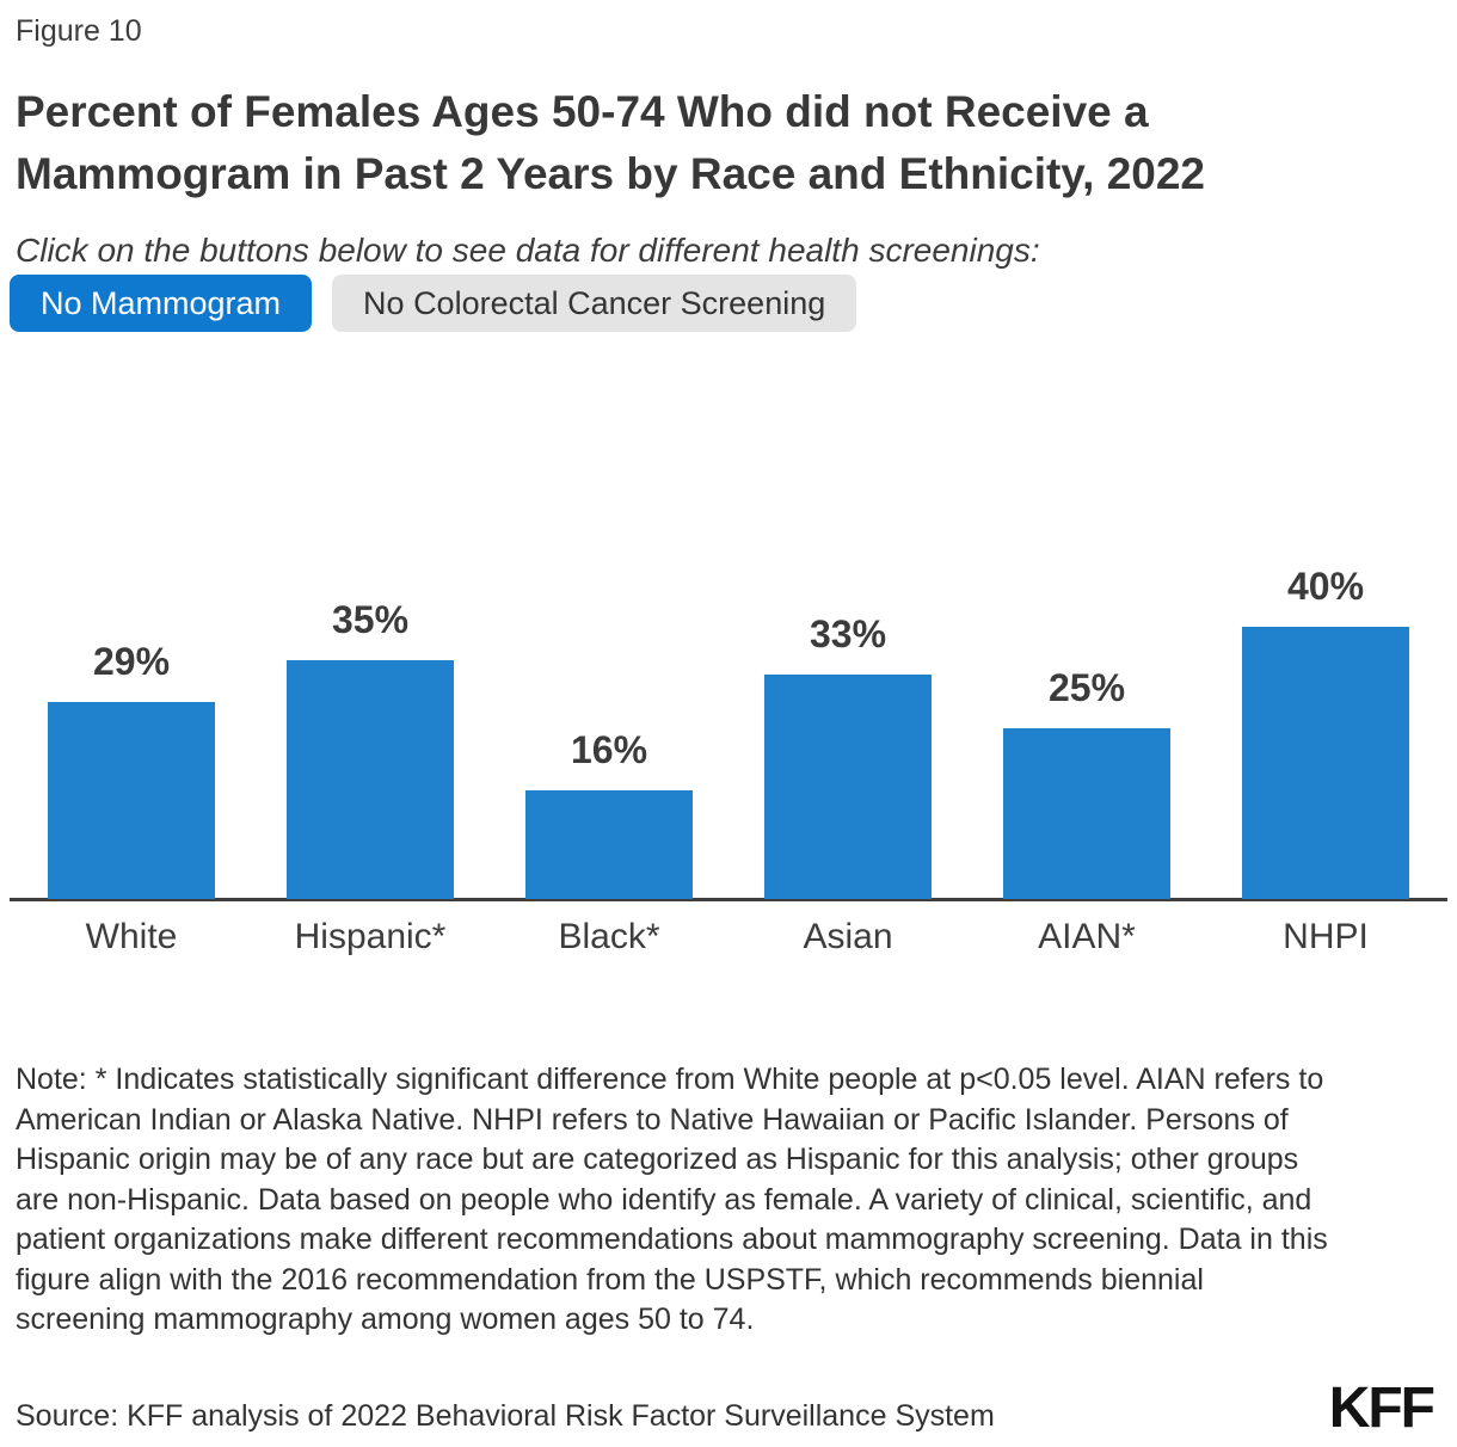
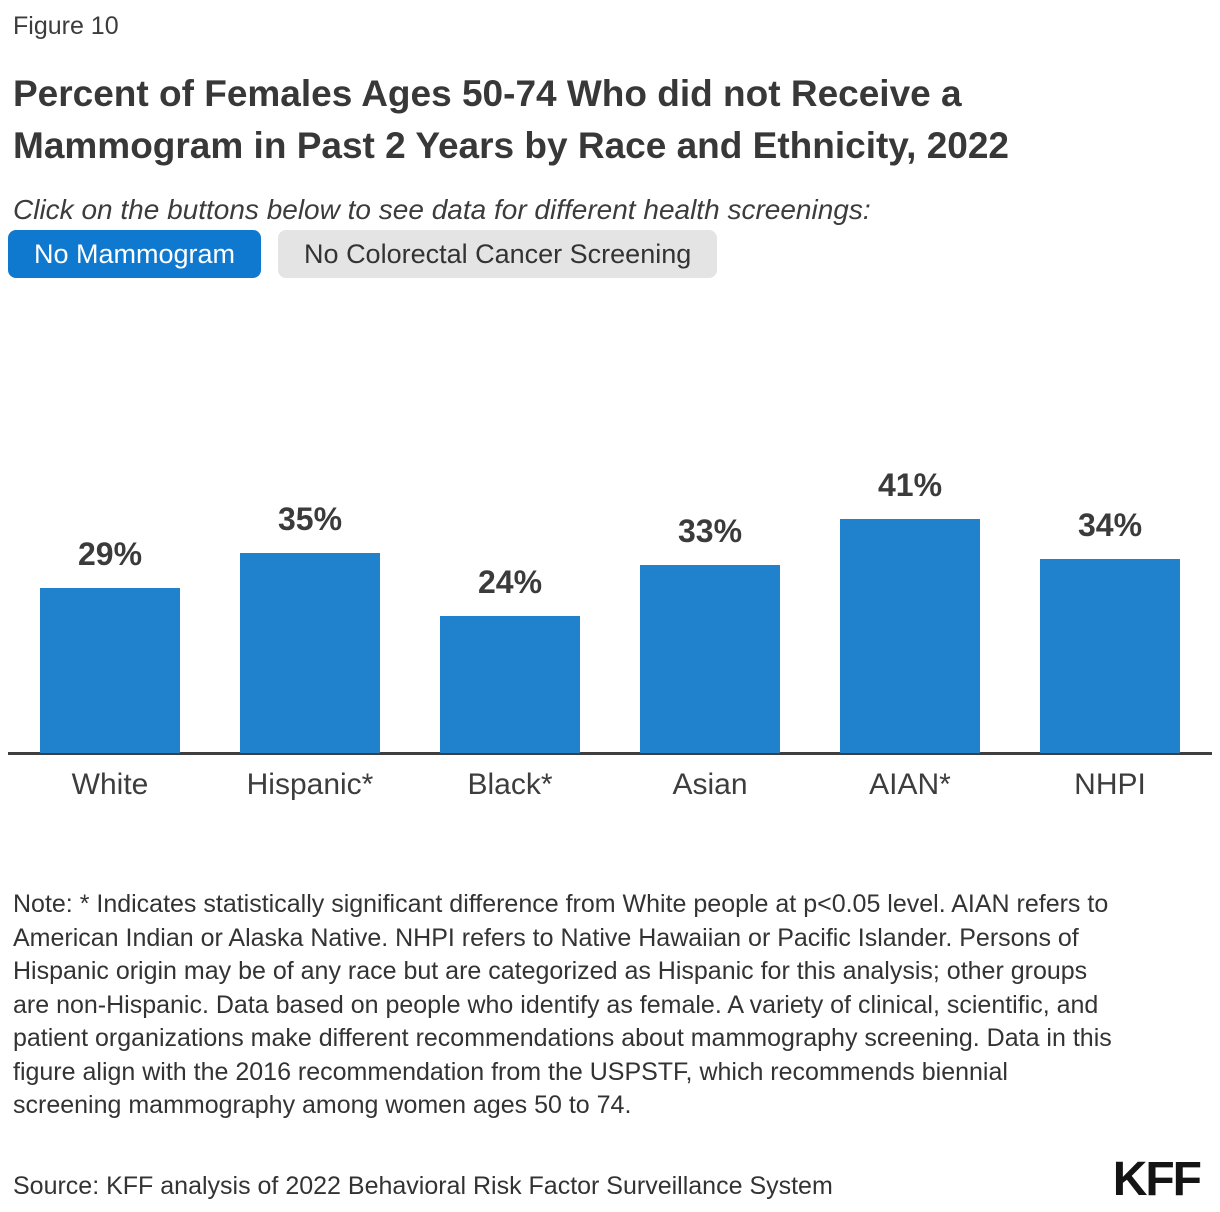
Black*: 16% -> 24%
AIAN*: 25% -> 41%
NHPI: 40% -> 34%
